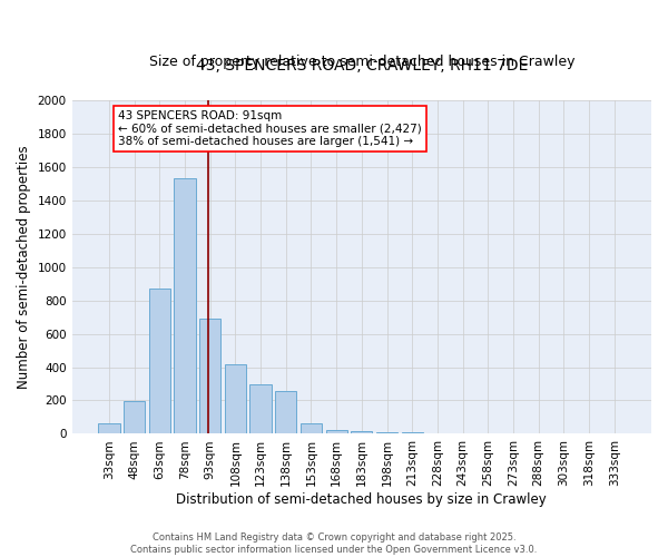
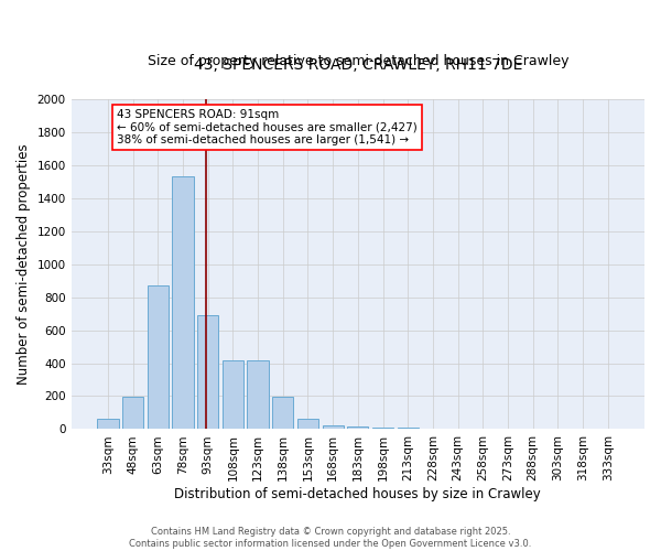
123sqm: 300 -> 420
138sqm: 260 -> 200
